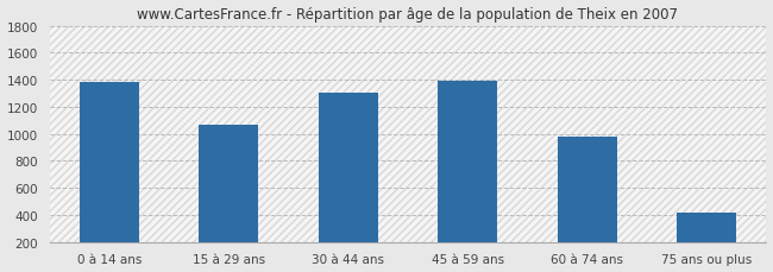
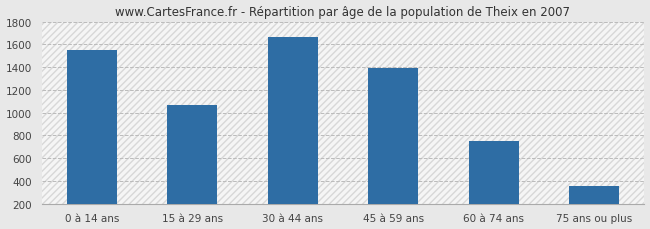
0 à 14 ans: 1380 -> 1550
30 à 44 ans: 1300 -> 1660
60 à 74 ans: 980 -> 760
75 ans ou plus: 420 -> 360
